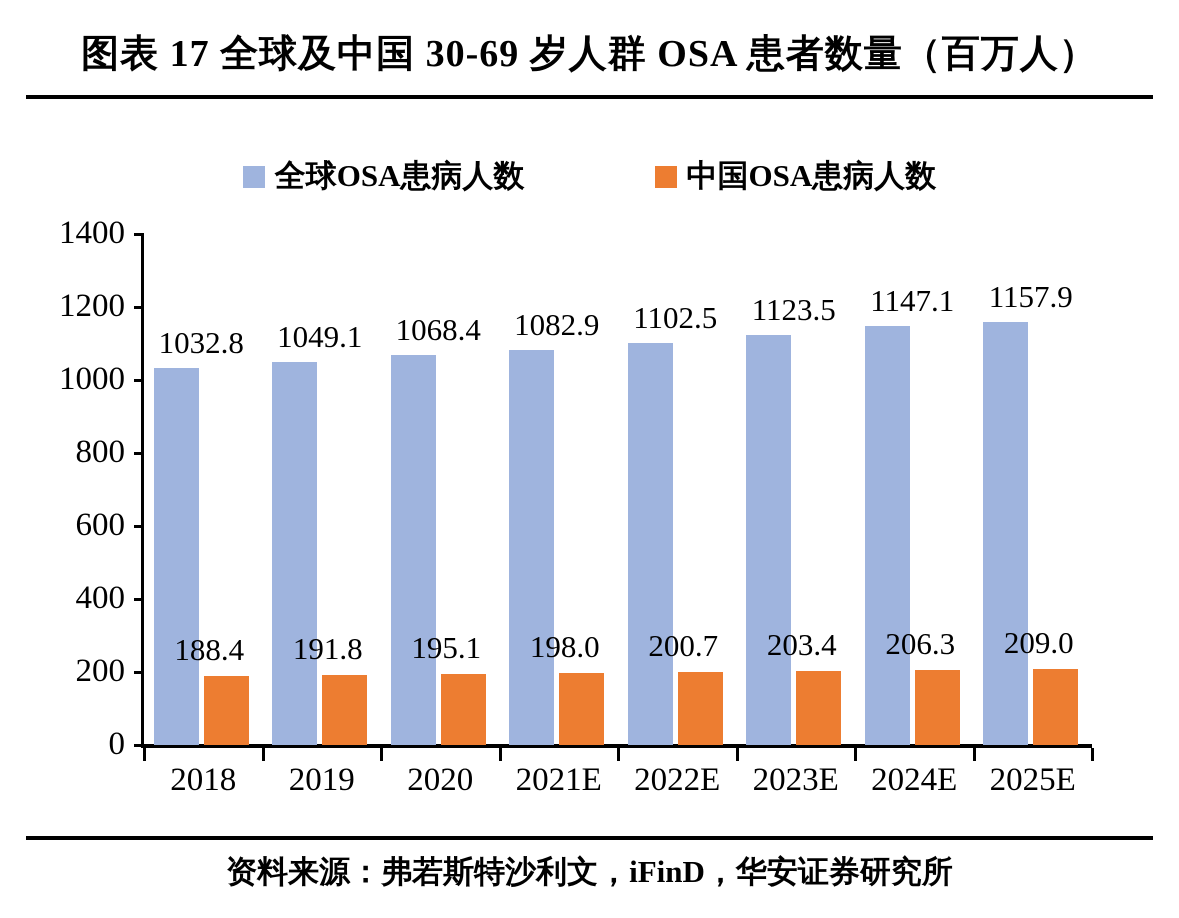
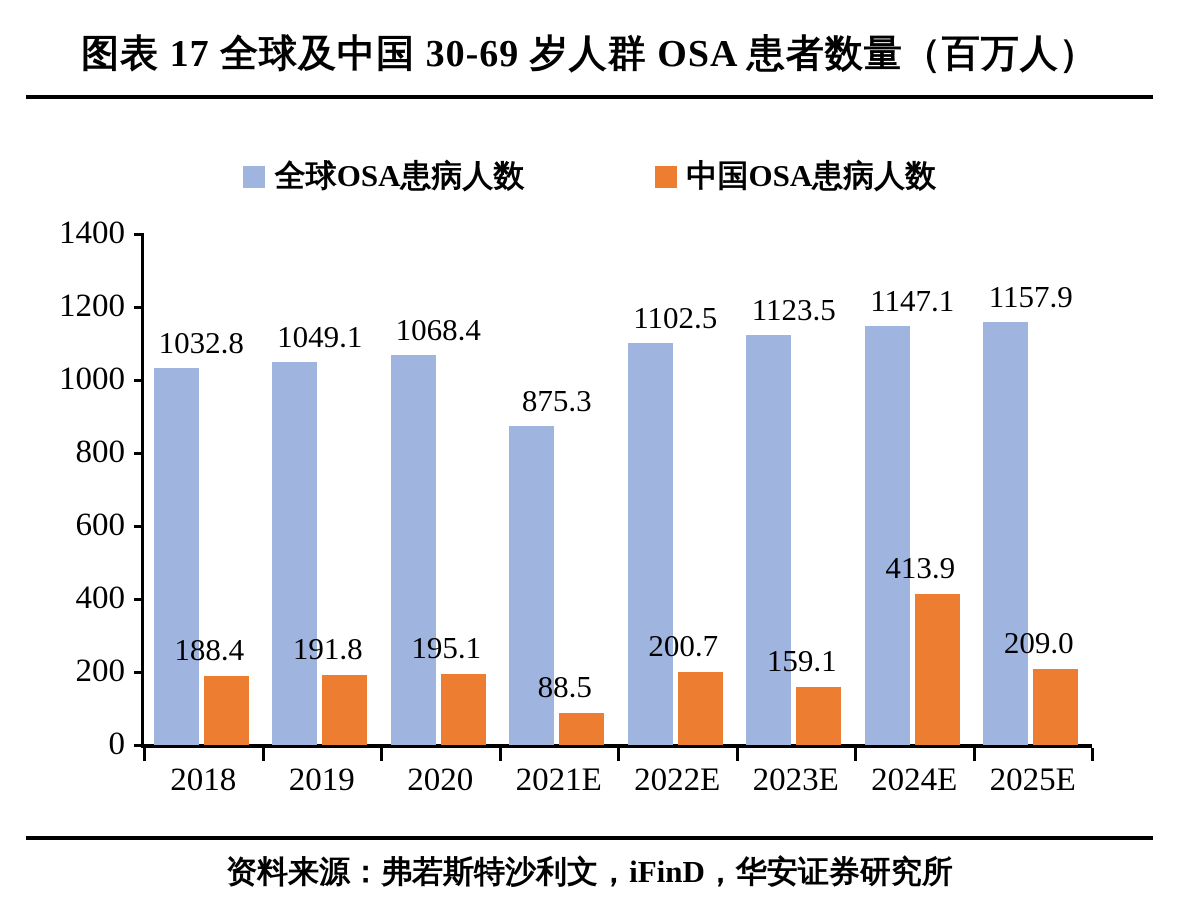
全球OSA患病人数/2021E: 1082.9 -> 875.3
中国OSA患病人数/2021E: 198.0 -> 88.5
中国OSA患病人数/2023E: 203.4 -> 159.1
中国OSA患病人数/2024E: 206.3 -> 413.9
